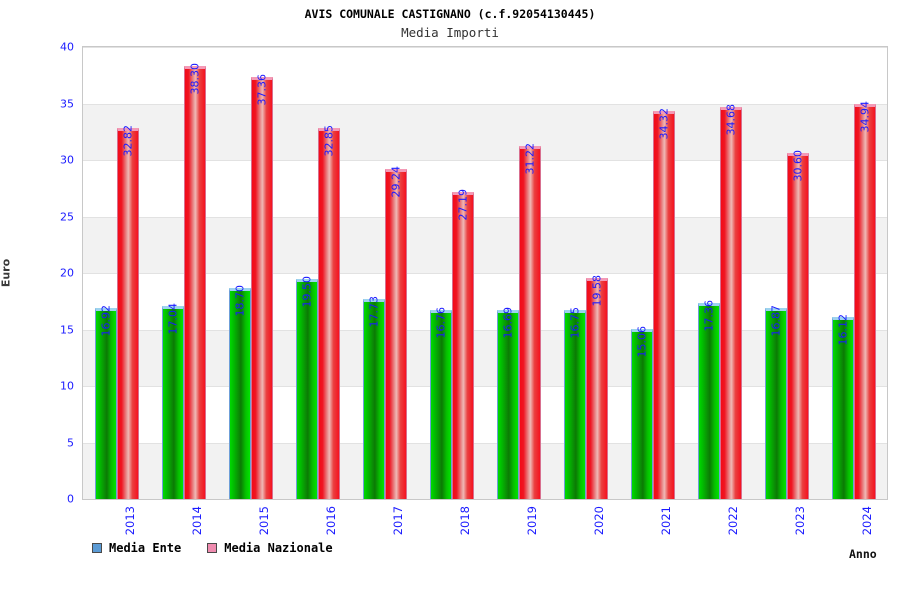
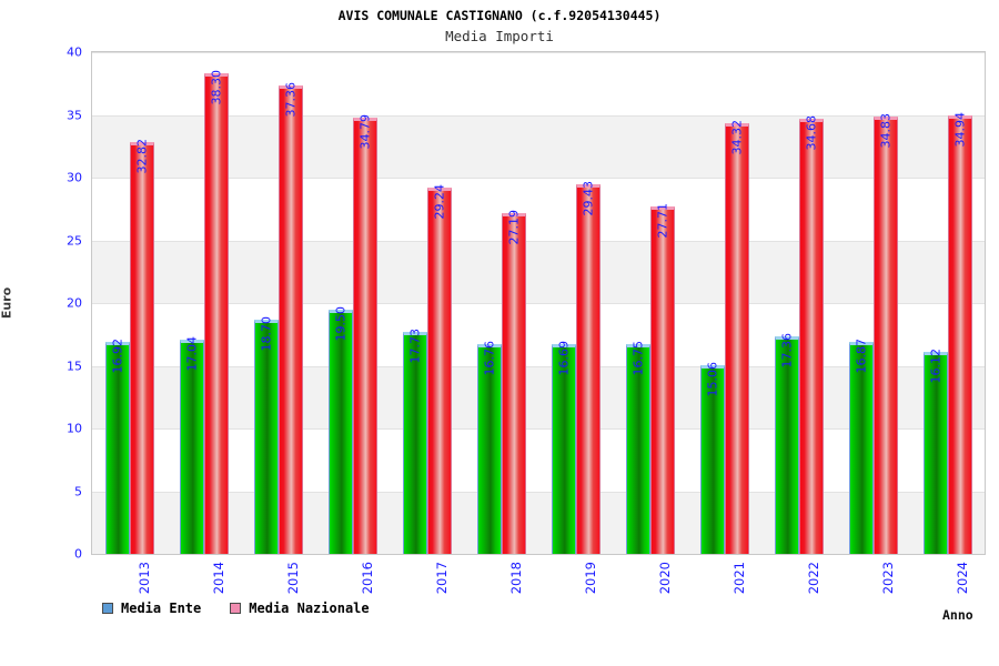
Media Nazionale/2016: 32.85 -> 34.79
Media Nazionale/2019: 31.22 -> 29.43
Media Nazionale/2020: 19.58 -> 27.71
Media Nazionale/2023: 30.60 -> 34.83
